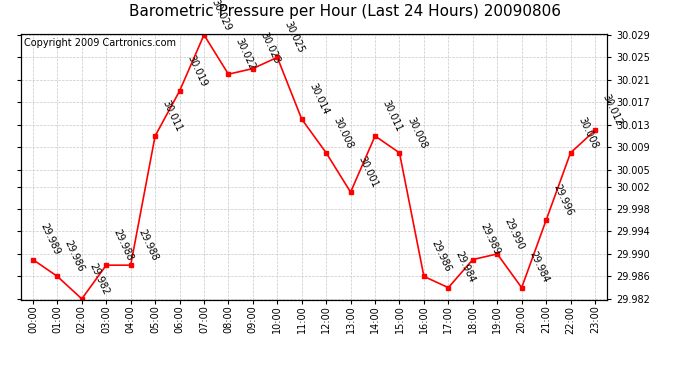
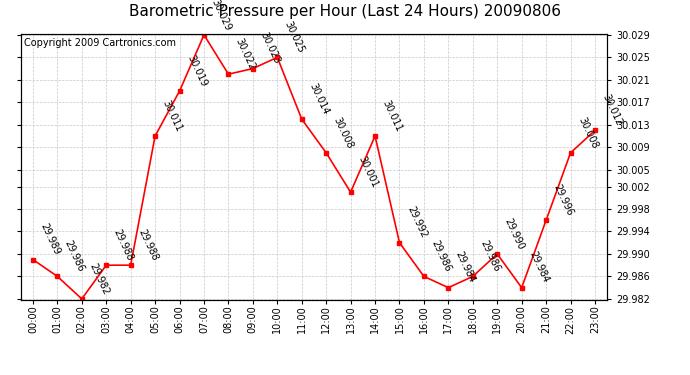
15:00: 30.008 -> 29.992
18:00: 29.989 -> 29.986
